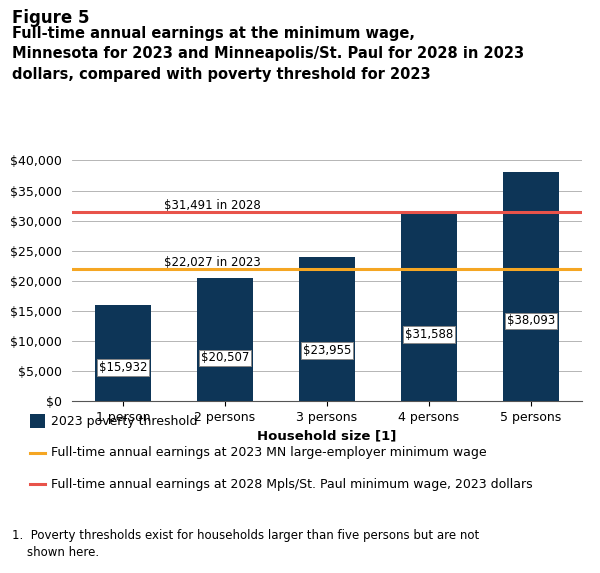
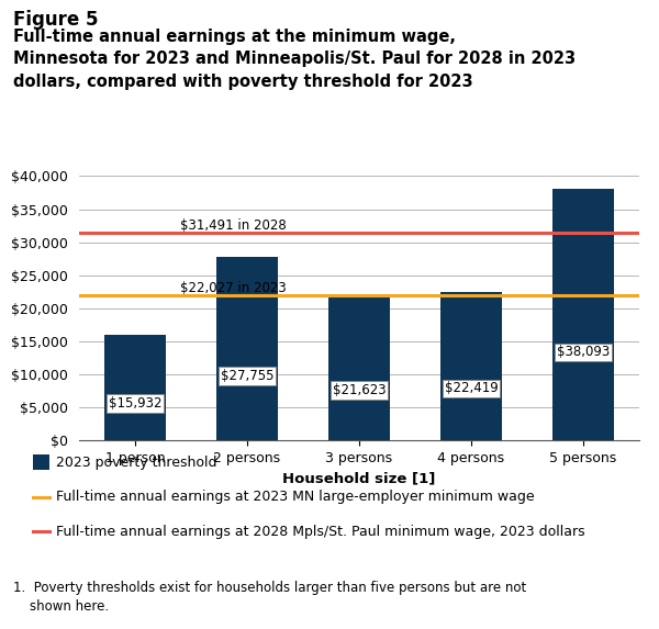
2 persons: $20,507 -> $27,755
3 persons: $23,955 -> $21,623
4 persons: $31,588 -> $22,419
